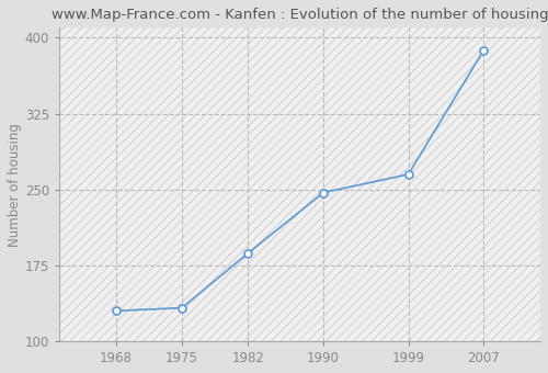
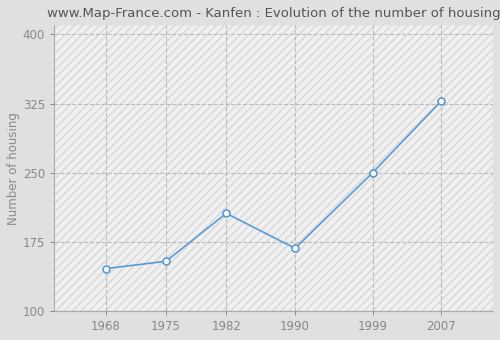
1968: 130 -> 146
1975: 133 -> 154
1982: 187 -> 206
1990: 247 -> 168
1999: 265 -> 250
2007: 388 -> 328
